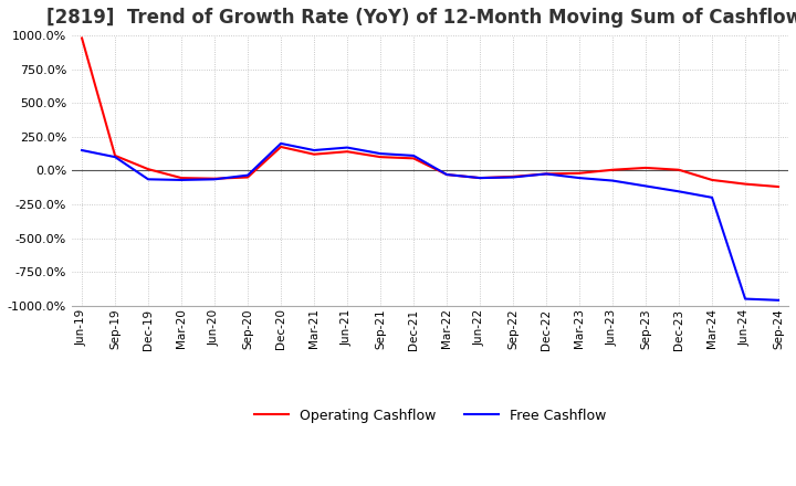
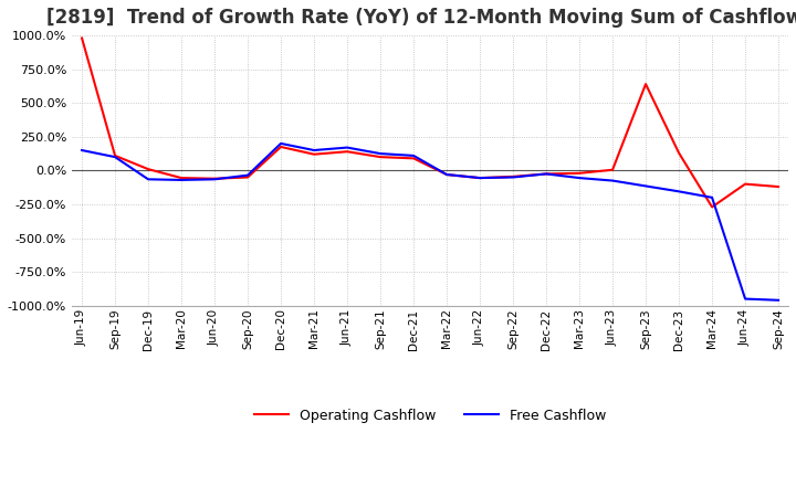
Operating Cashflow/Sep-23: 20% -> 640%
Operating Cashflow/Dec-23: 0% -> 130%
Operating Cashflow/Mar-24: -70% -> -270%
